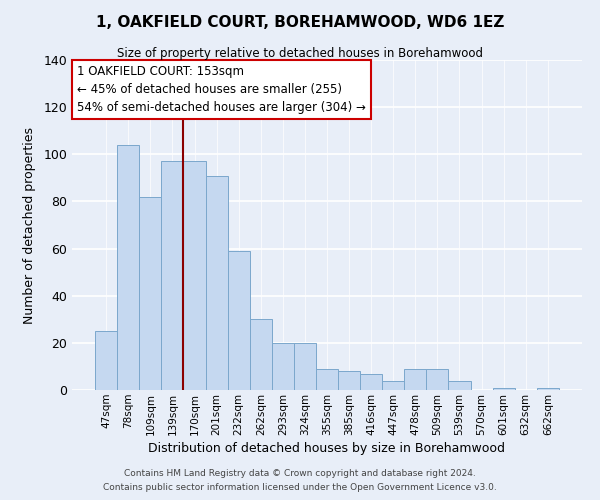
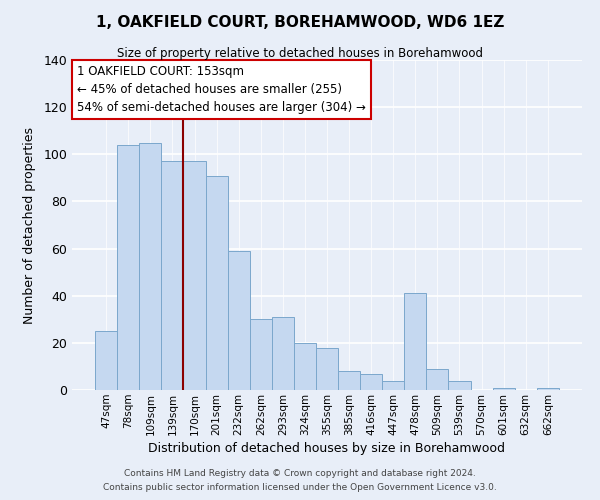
109sqm: 82 -> 105
293sqm: 20 -> 31
355sqm: 9 -> 18
478sqm: 9 -> 41
